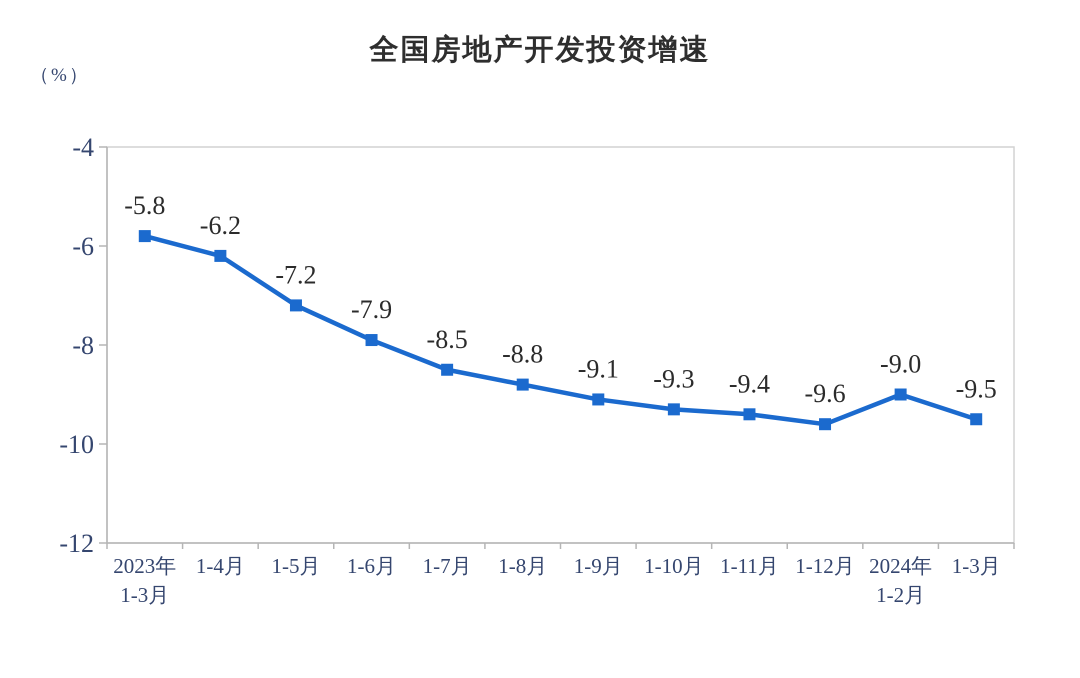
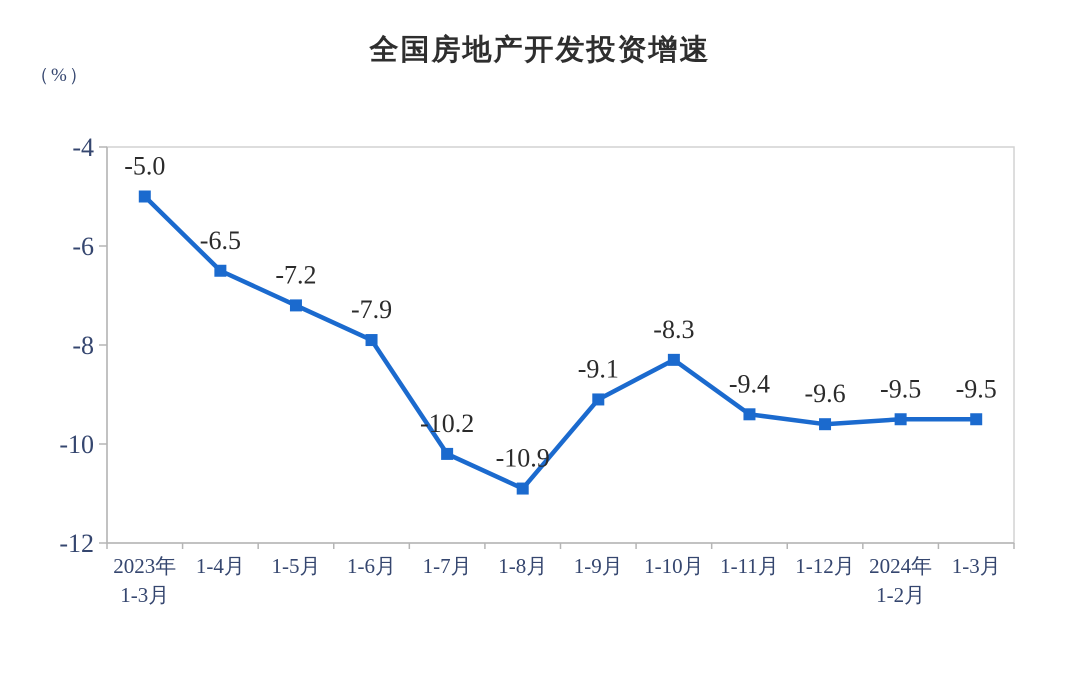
2023年 1-3月: -5.8 -> -5.0
1-4月: -6.2 -> -6.5
1-7月: -8.5 -> -10.2
1-8月: -8.8 -> -10.9
1-10月: -9.3 -> -8.3
2024年 1-2月: -9.0 -> -9.5
